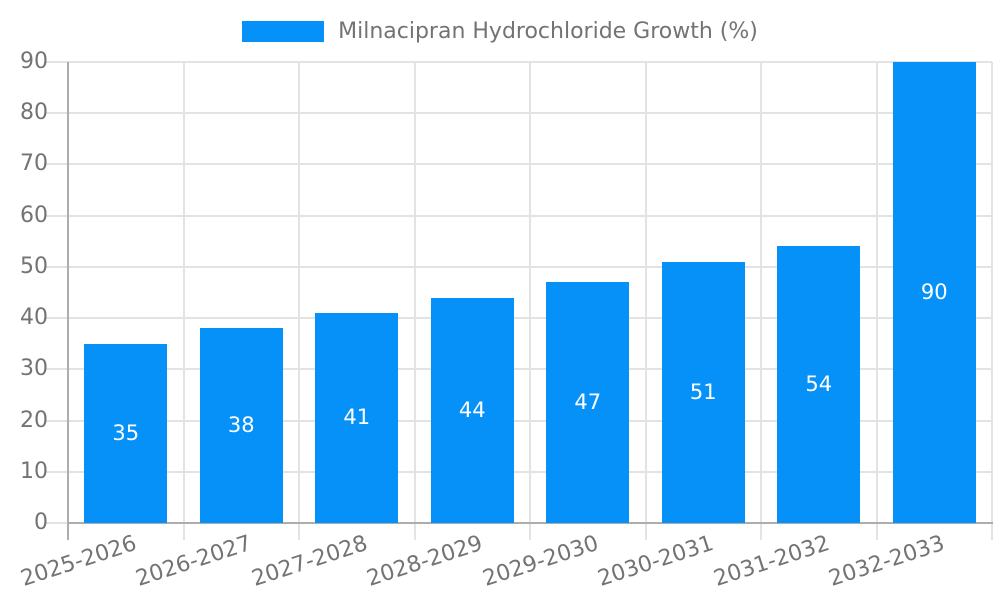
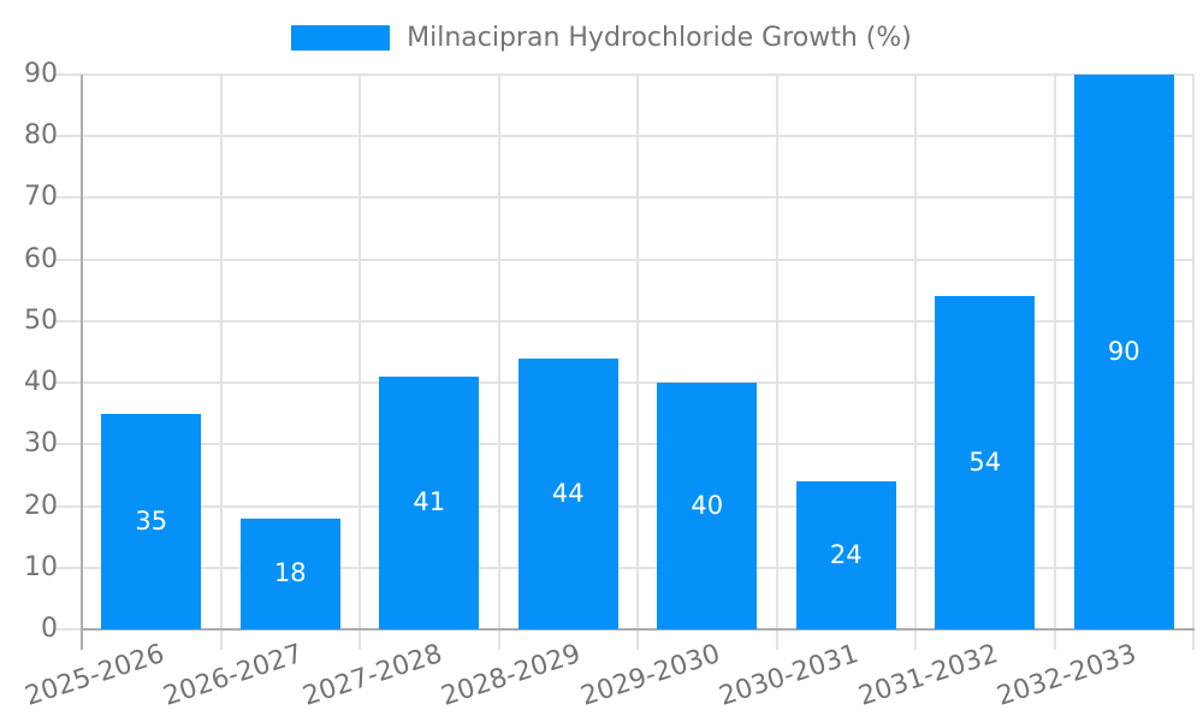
2026-2027: 38 -> 18
2029-2030: 47 -> 40
2030-2031: 51 -> 24
